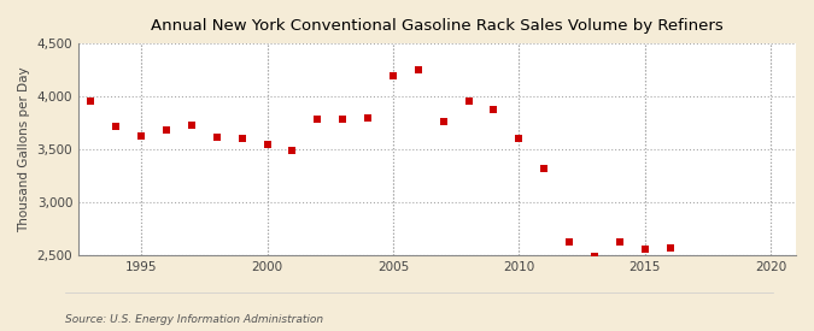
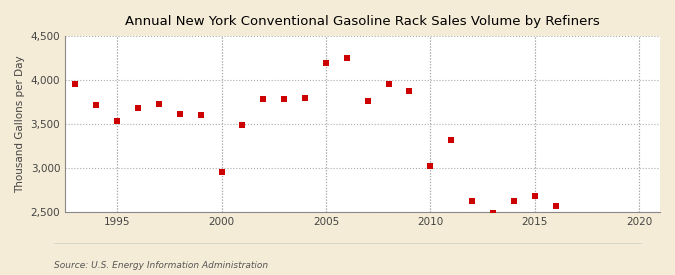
1995: 3,630 -> 3,540
2000: 3,540 -> 2,960
2010: 3,600 -> 3,020
2015: 2,560 -> 2,680
